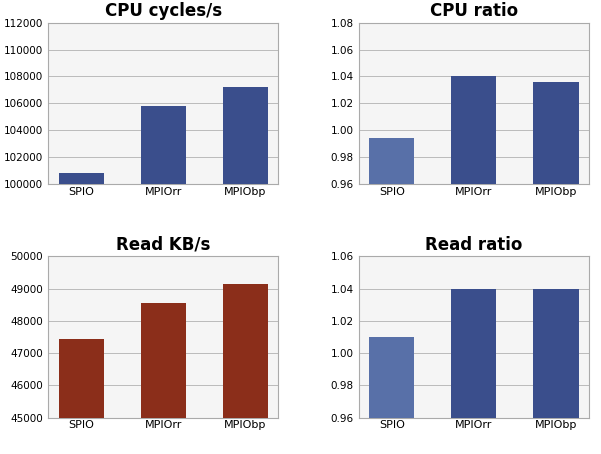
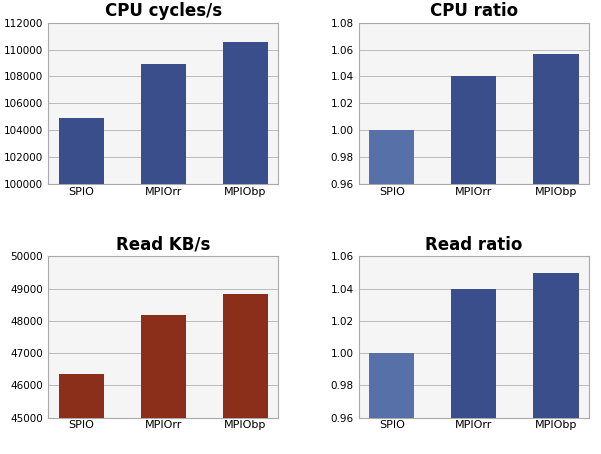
CPU cycles/s/SPIO: 100800 -> 104900
CPU cycles/s/MPIOrr: 105800 -> 108900
CPU cycles/s/MPIObp: 107200 -> 110600
CPU ratio/SPIO: 0.994 -> 1.000
CPU ratio/MPIObp: 1.036 -> 1.057
Read KB/s/SPIO: 47450 -> 46350
Read KB/s/MPIOrr: 48550 -> 48200
Read KB/s/MPIObp: 49150 -> 48850
Read ratio/SPIO: 1.01 -> 1.00
Read ratio/MPIObp: 1.04 -> 1.05
